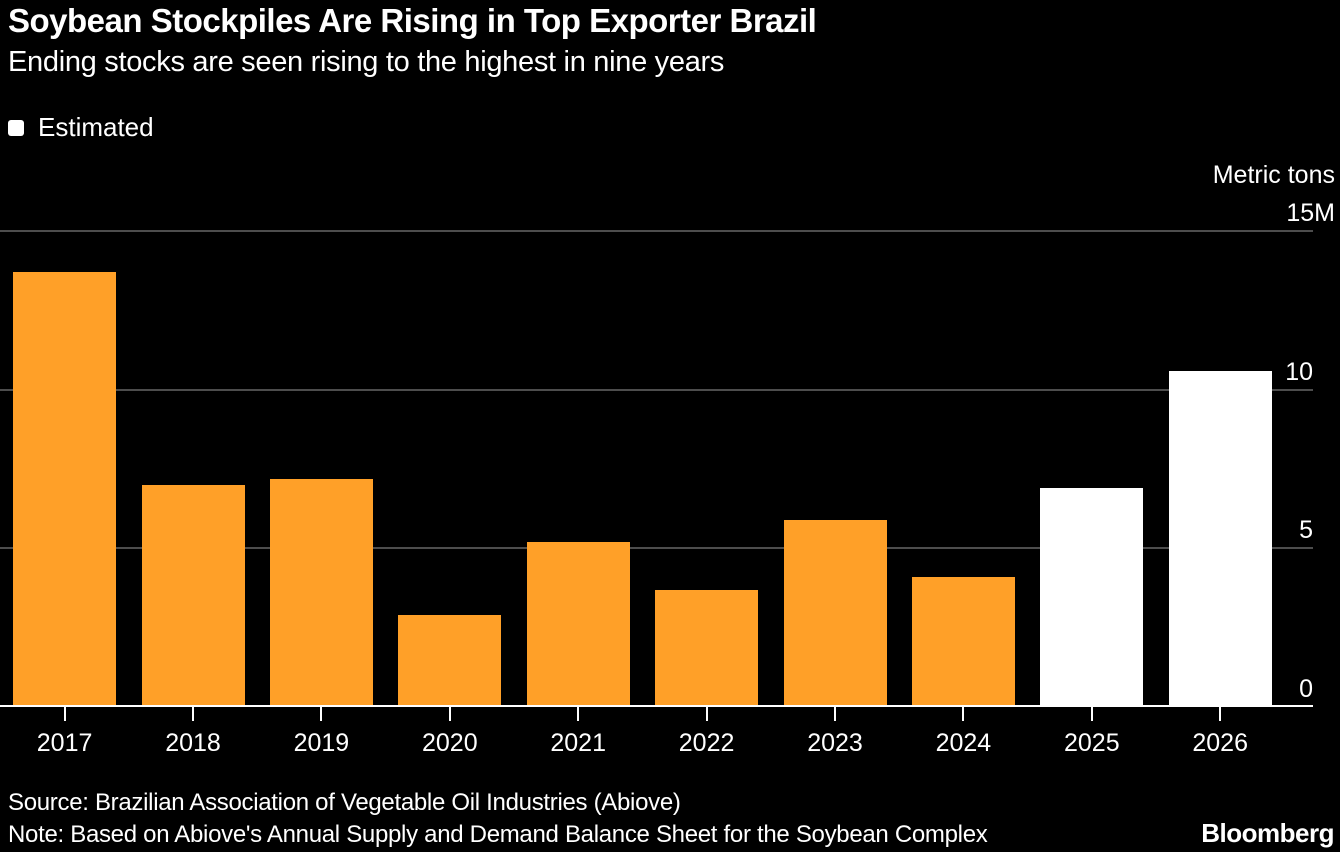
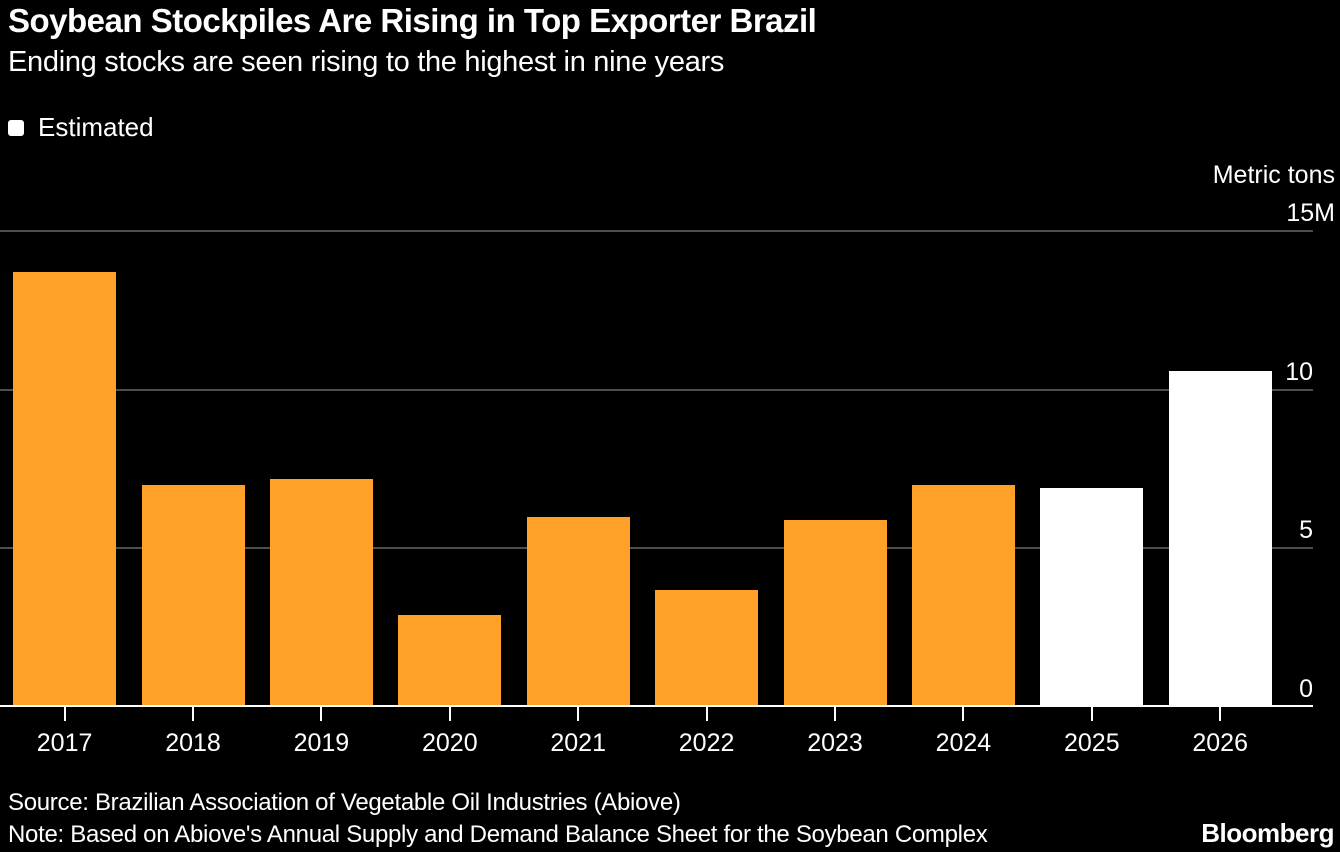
2021: 5.2 -> 6.0
2024: 4.1 -> 7.0
